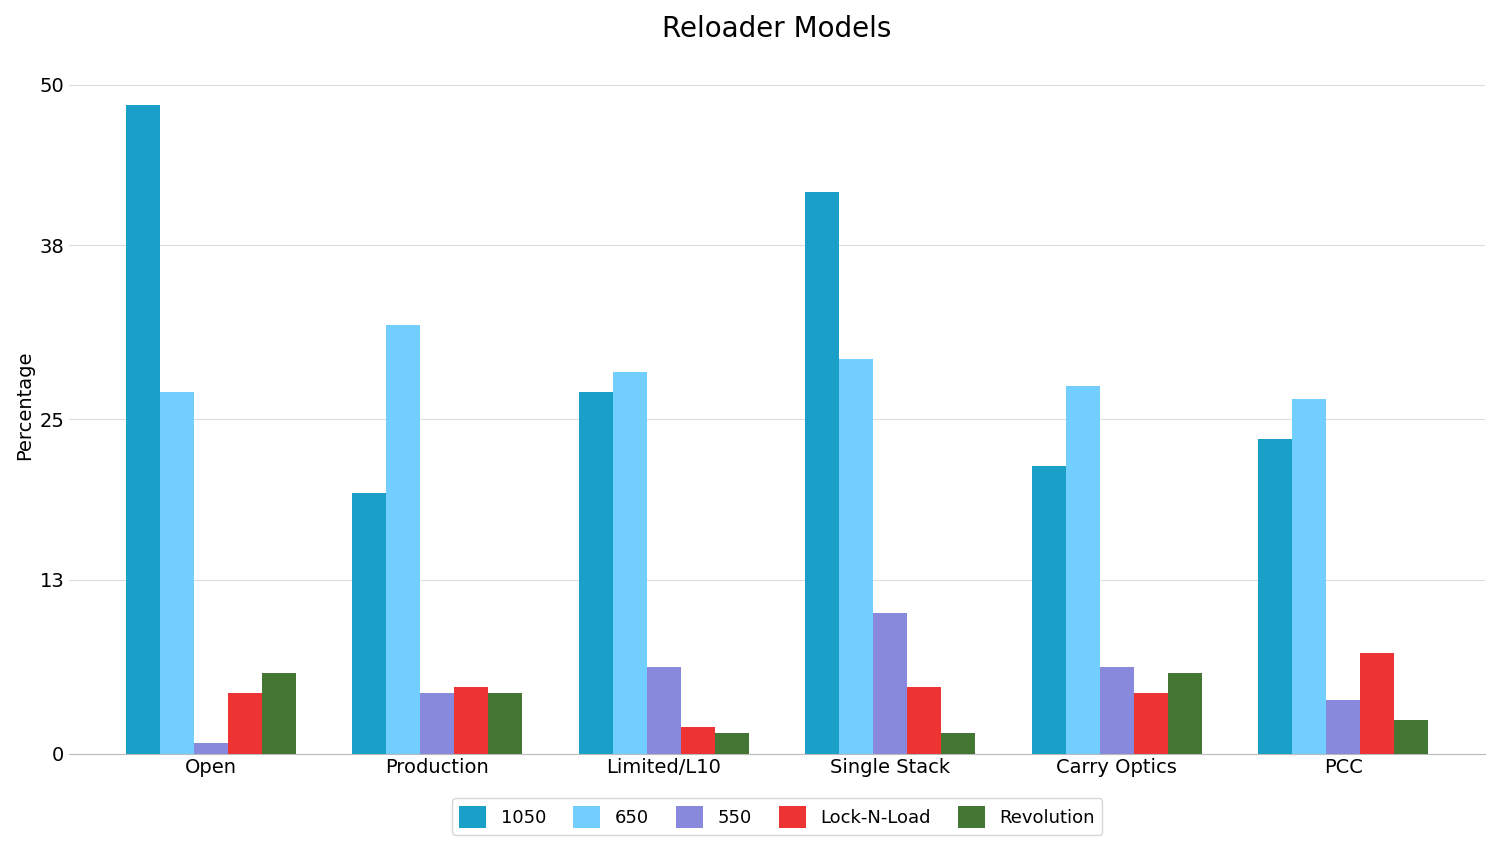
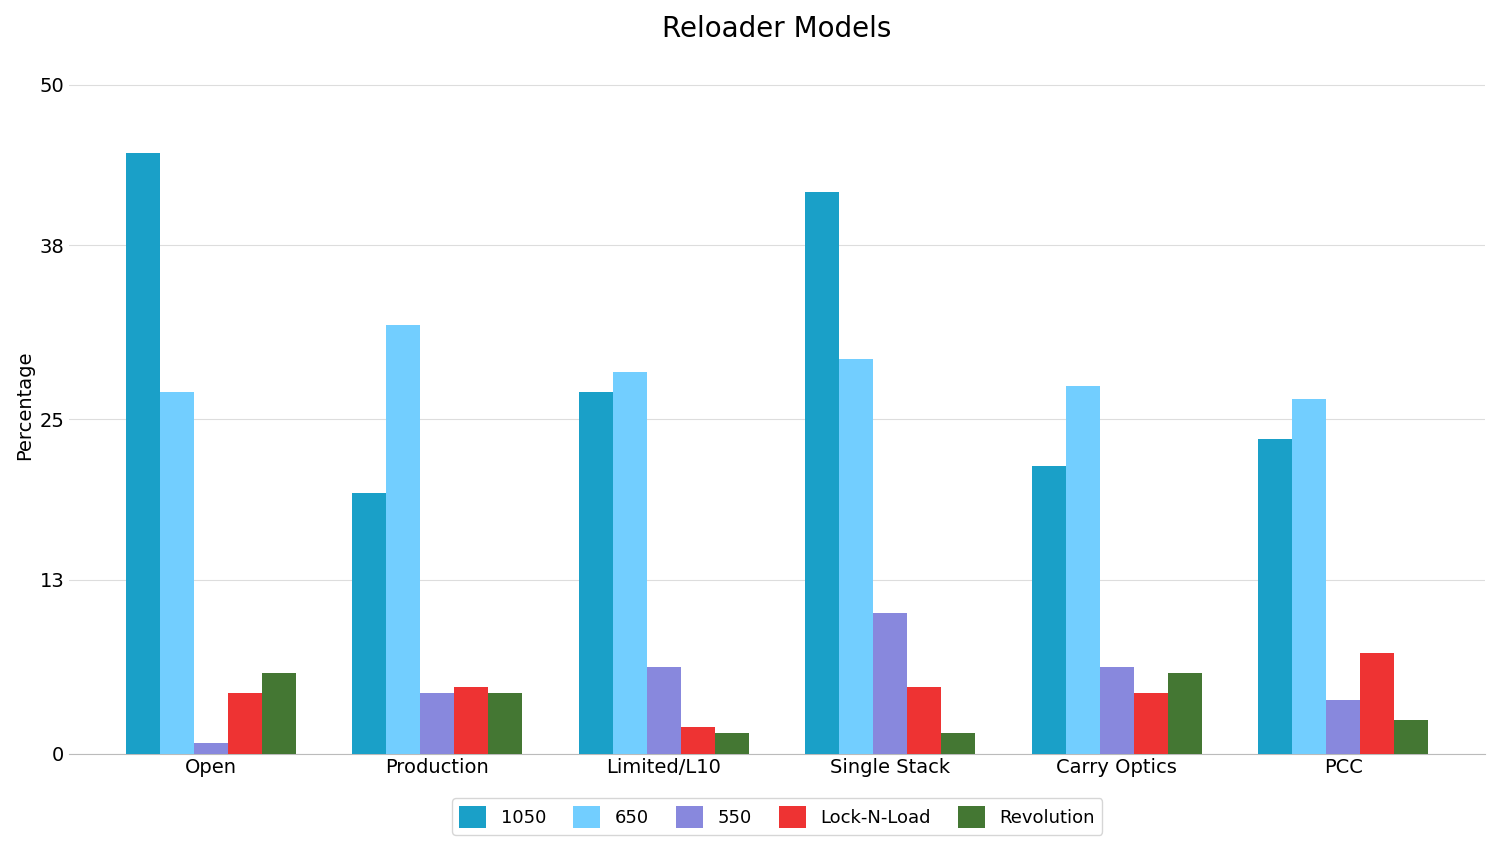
1050/Open: 48.5 -> 44.9
